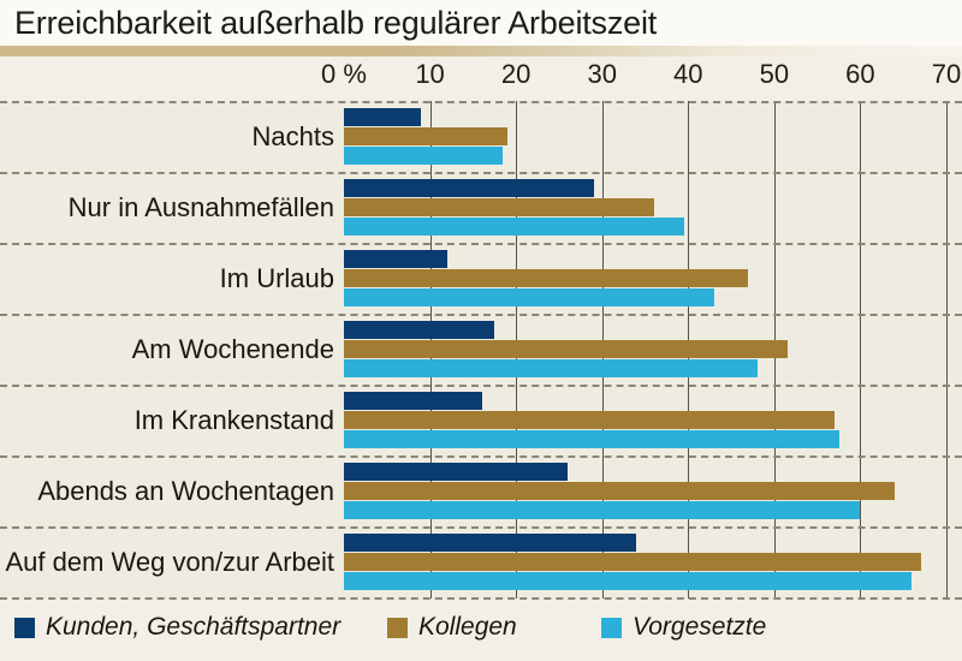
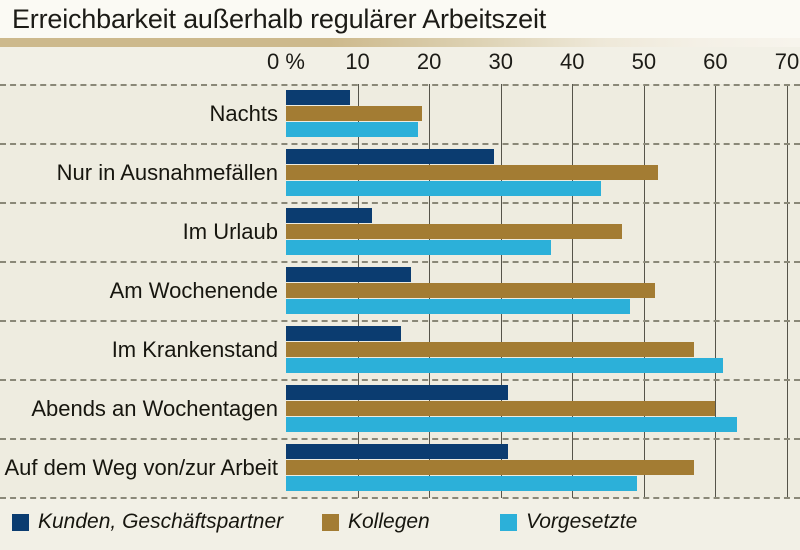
Kollegen/Nur in Ausnahmefällen: 36 -> 52
Vorgesetzte/Nur in Ausnahmefällen: 40 -> 44
Vorgesetzte/Im Urlaub: 43 -> 37
Vorgesetzte/Im Krankenstand: 58 -> 61
Kunden, Geschäftspartner/Abends an Wochentagen: 26 -> 31
Kollegen/Abends an Wochentagen: 64 -> 60
Vorgesetzte/Abends an Wochentagen: 60 -> 63
Kunden, Geschäftspartner/Auf dem Weg von/zur Arbeit: 34 -> 31
Kollegen/Auf dem Weg von/zur Arbeit: 67 -> 57
Vorgesetzte/Auf dem Weg von/zur Arbeit: 66 -> 49
